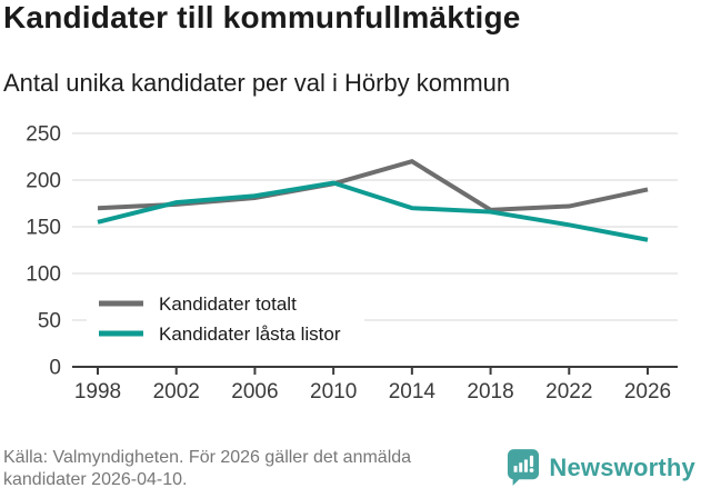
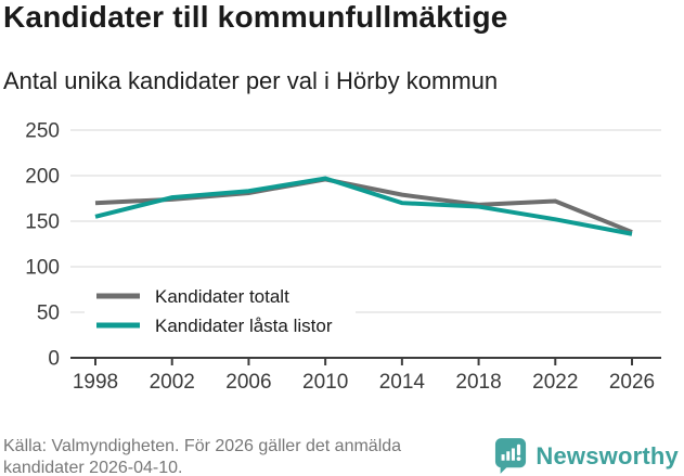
Kandidater totalt/2014: 220 -> 180
Kandidater totalt/2026: 190 -> 140
